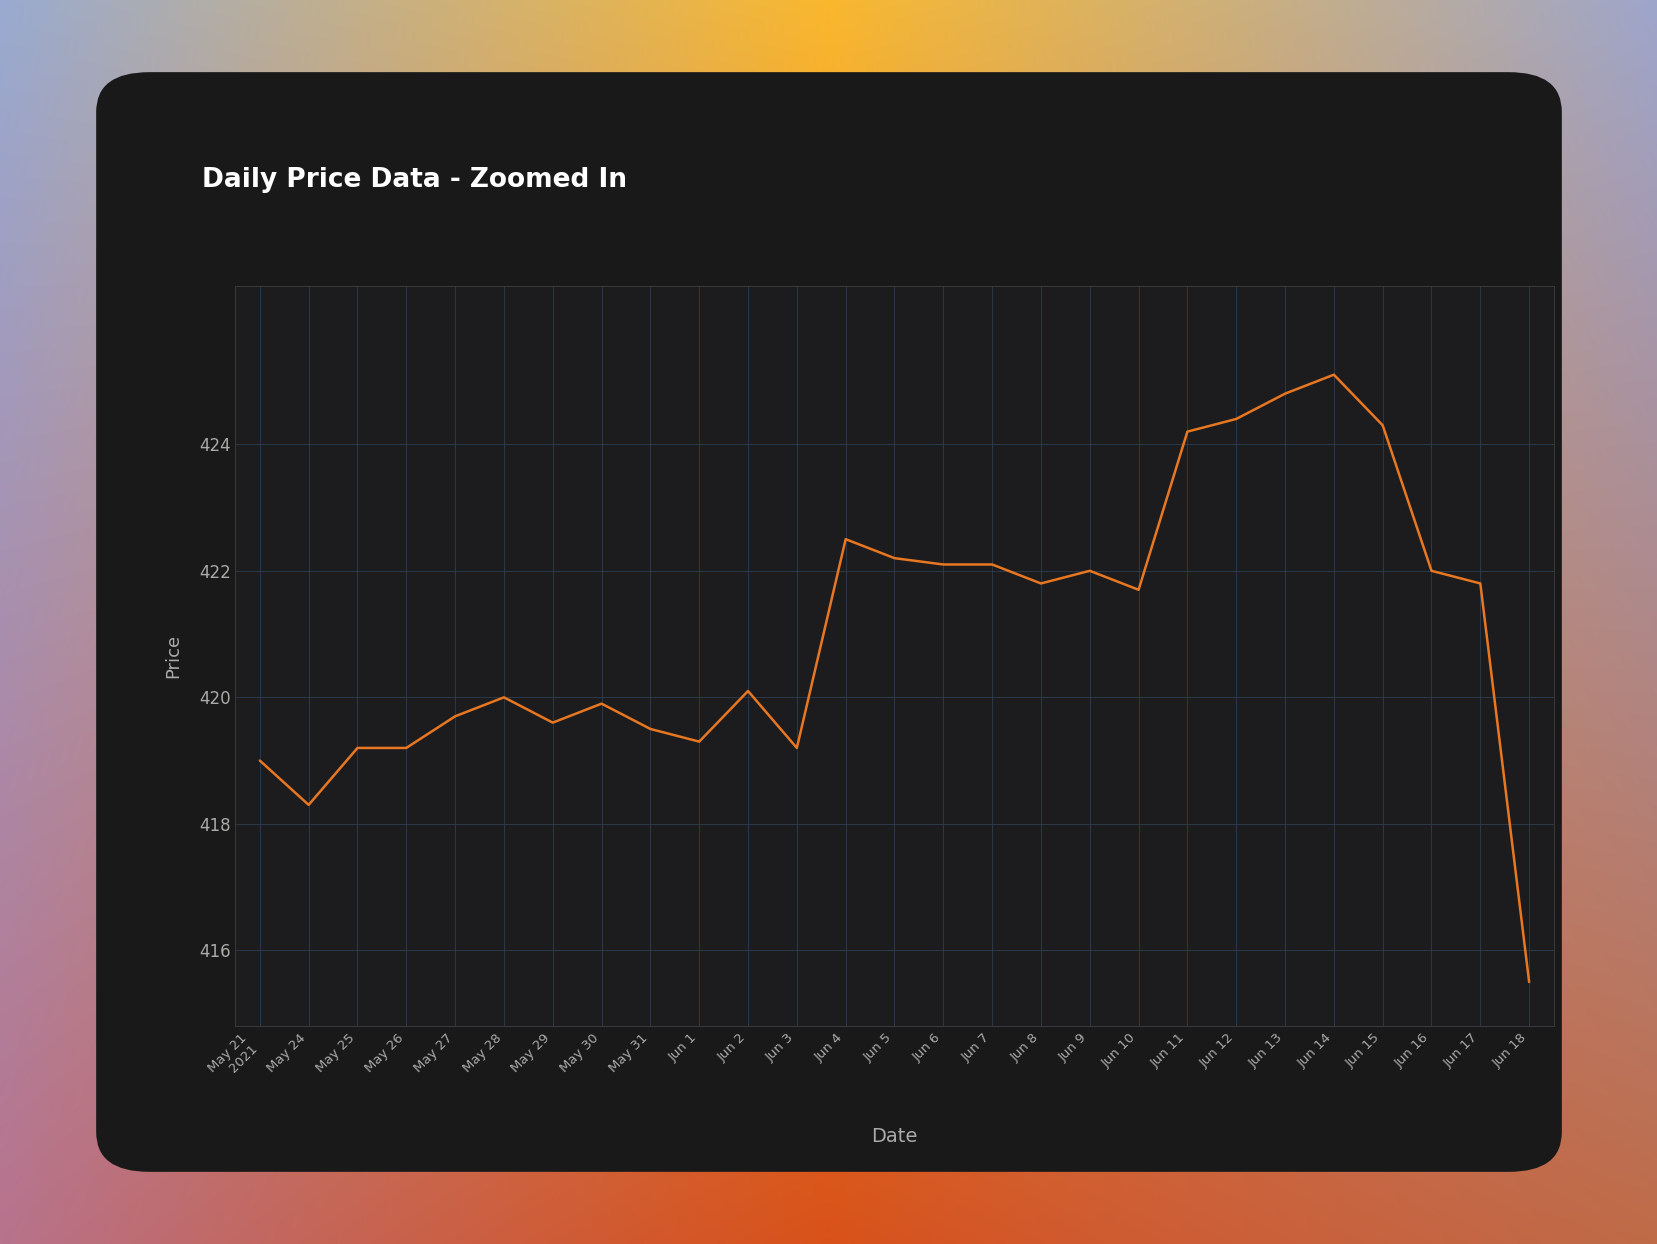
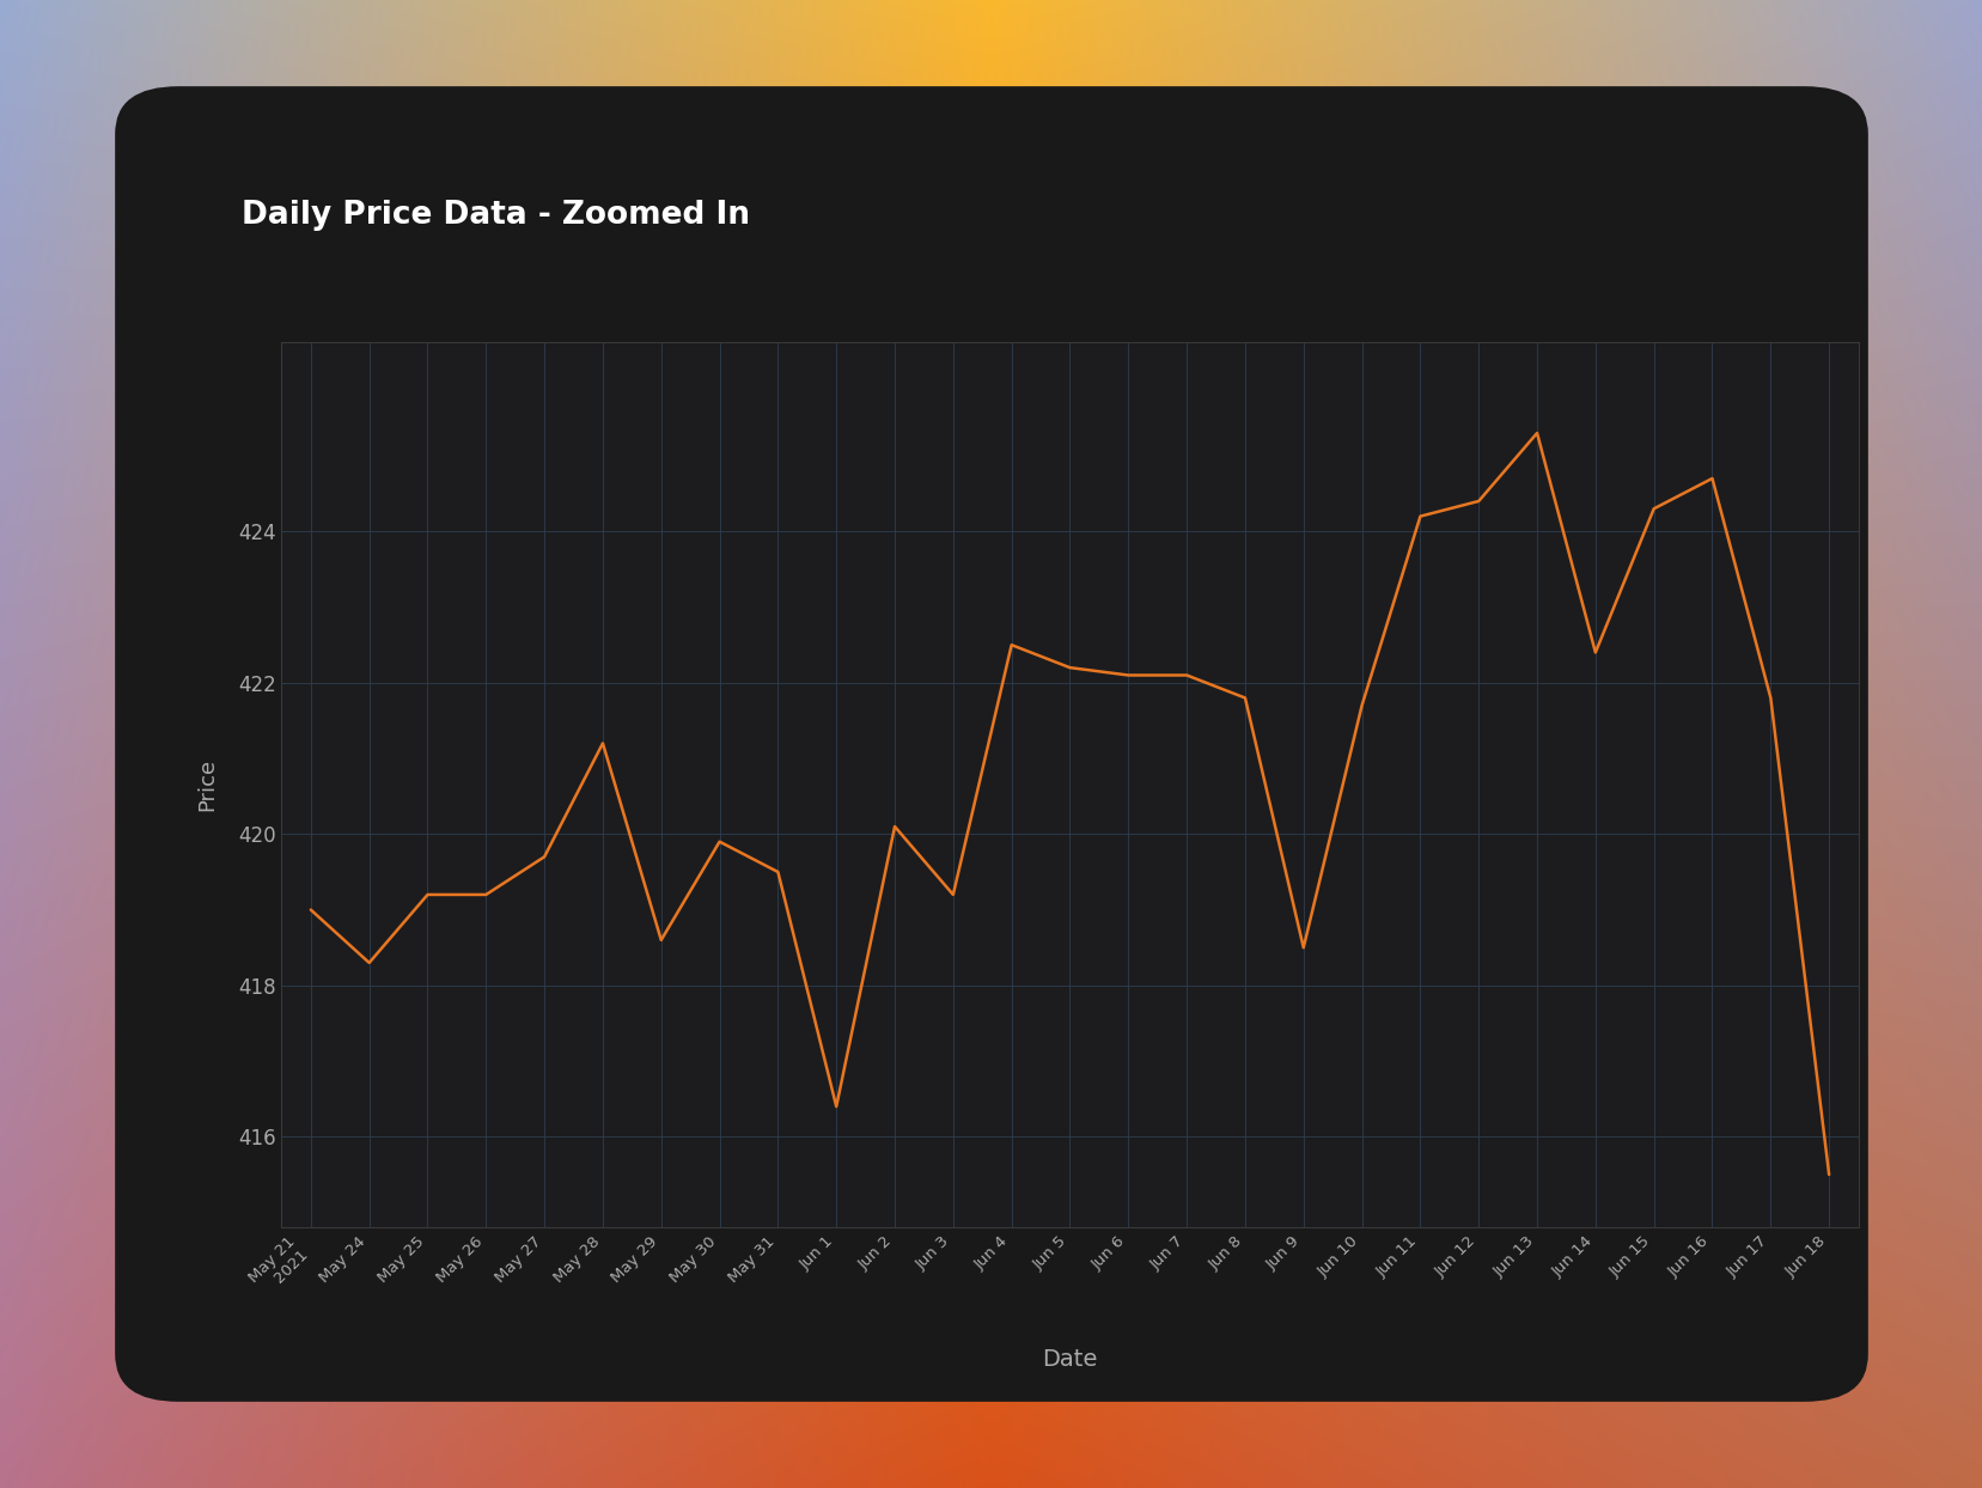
May 28: 420.0 -> 421.2
May 29: 419.6 -> 418.6
Jun 1: 419.3 -> 416.4
Jun 9: 422.0 -> 418.5
Jun 13: 424.8 -> 425.3
Jun 14: 425.1 -> 422.4
Jun 16: 422.0 -> 424.7
